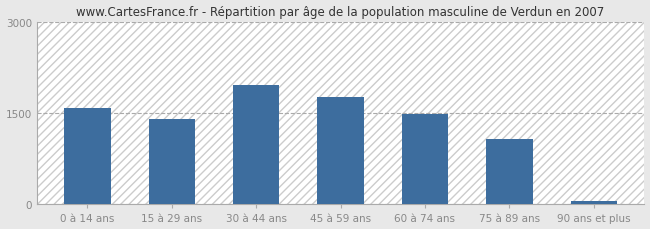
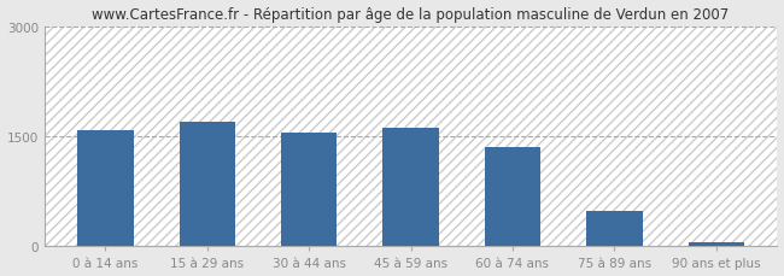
15 à 29 ans: 1400 -> 1700
30 à 44 ans: 1960 -> 1560
45 à 59 ans: 1760 -> 1620
60 à 74 ans: 1480 -> 1350
75 à 89 ans: 1080 -> 480
